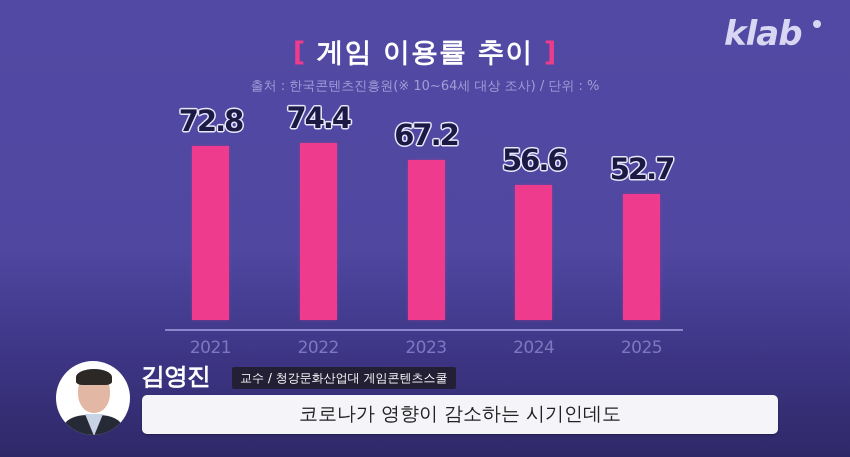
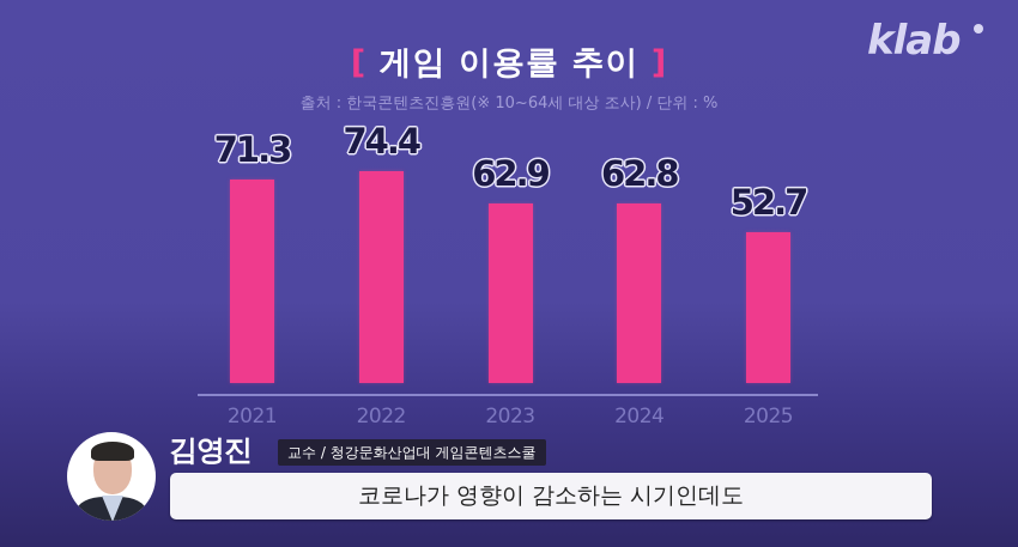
2021: 72.8 -> 71.3
2023: 67.2 -> 62.9
2024: 56.6 -> 62.8
